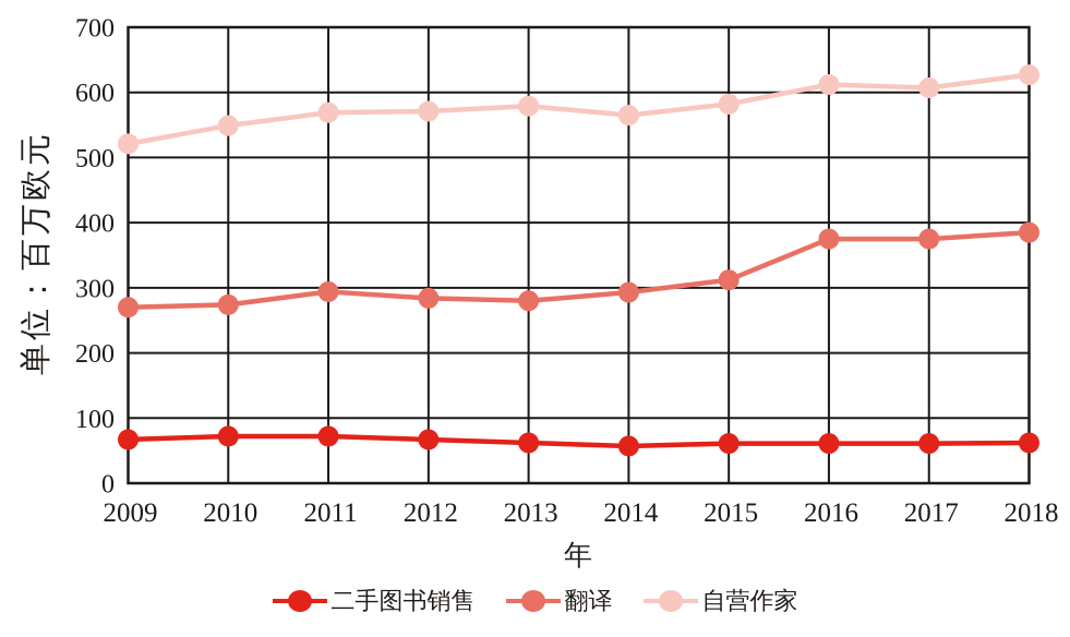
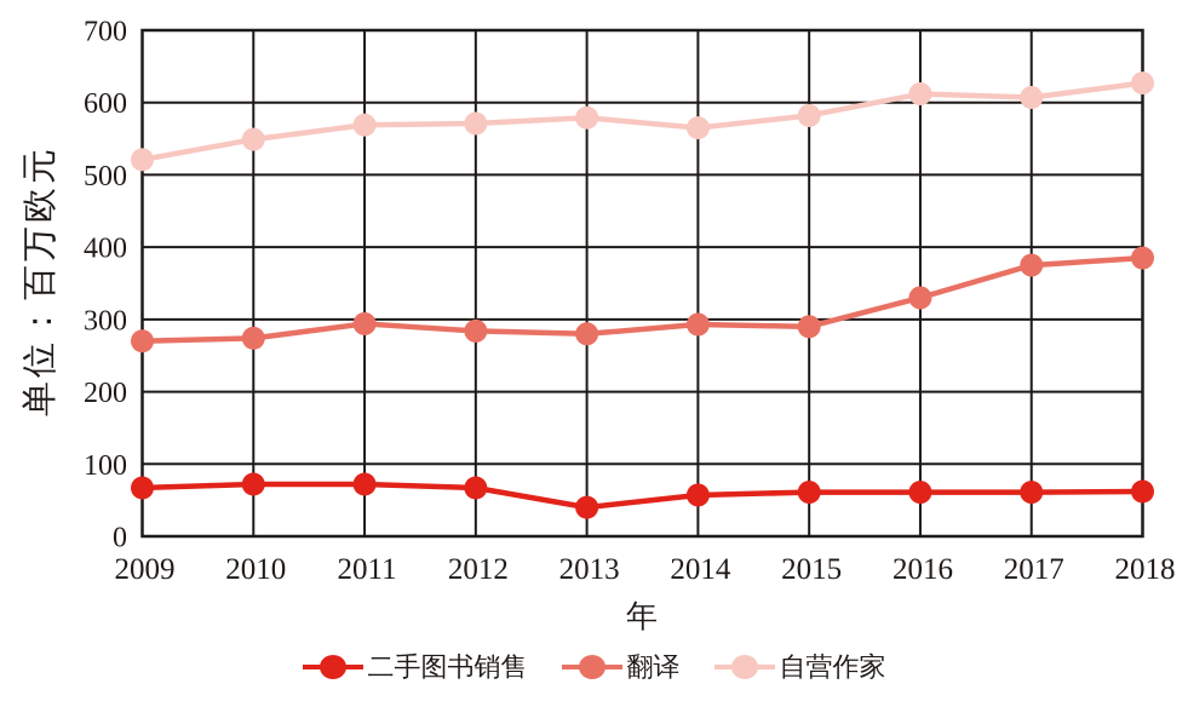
二手图书销售/2013: 60 -> 40
翻译/2015: 310 -> 290
翻译/2016: 380 -> 330
